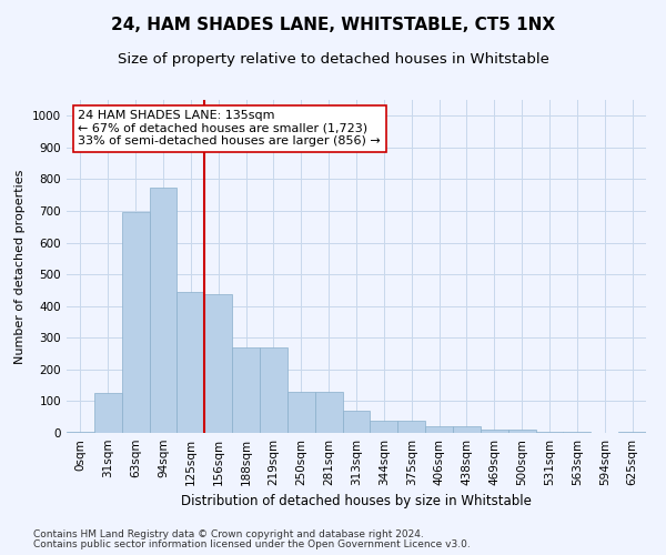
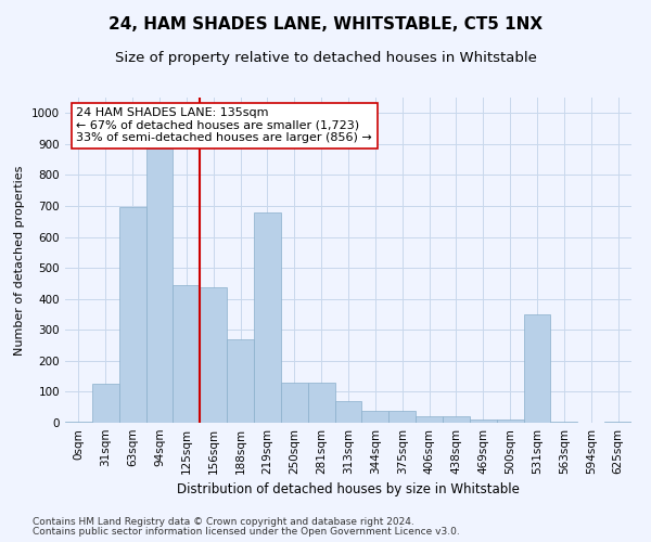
94sqm: 775 -> 885
219sqm: 270 -> 680
531sqm: 3 -> 350
